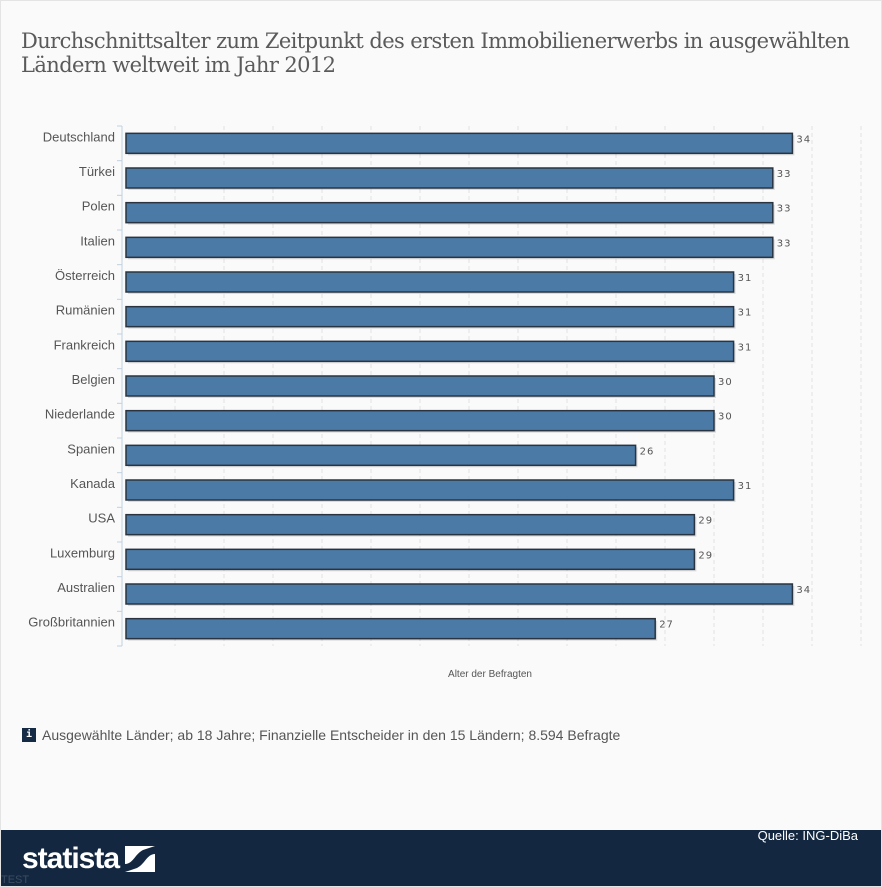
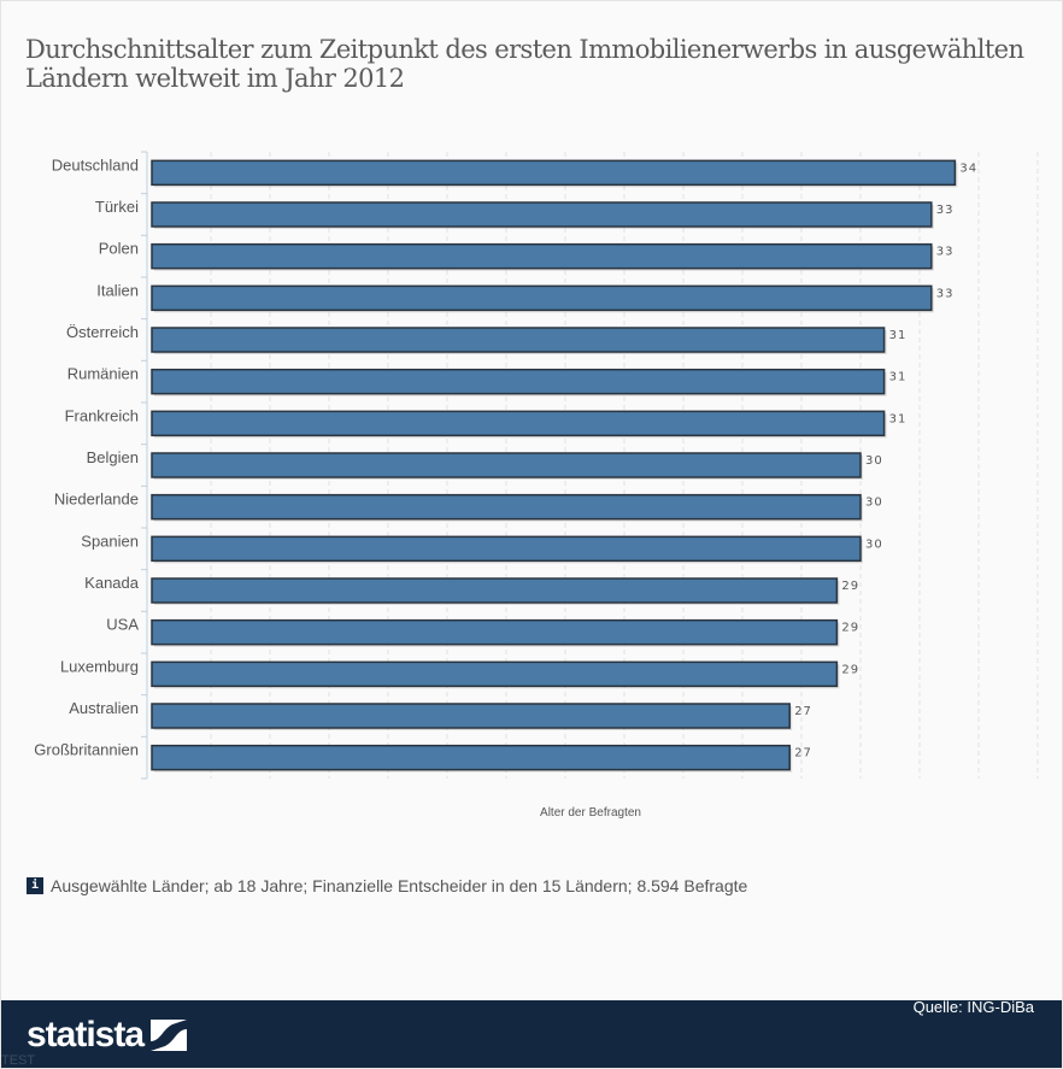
Spanien: 26 -> 30
Kanada: 31 -> 29
Australien: 34 -> 27
